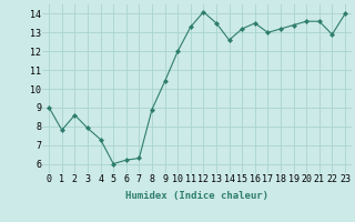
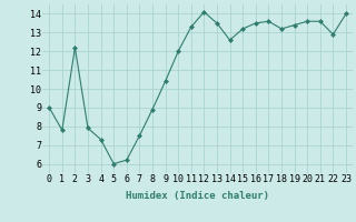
2: 8.6 -> 12.2
7: 6.3 -> 7.5
17: 13.0 -> 13.6
